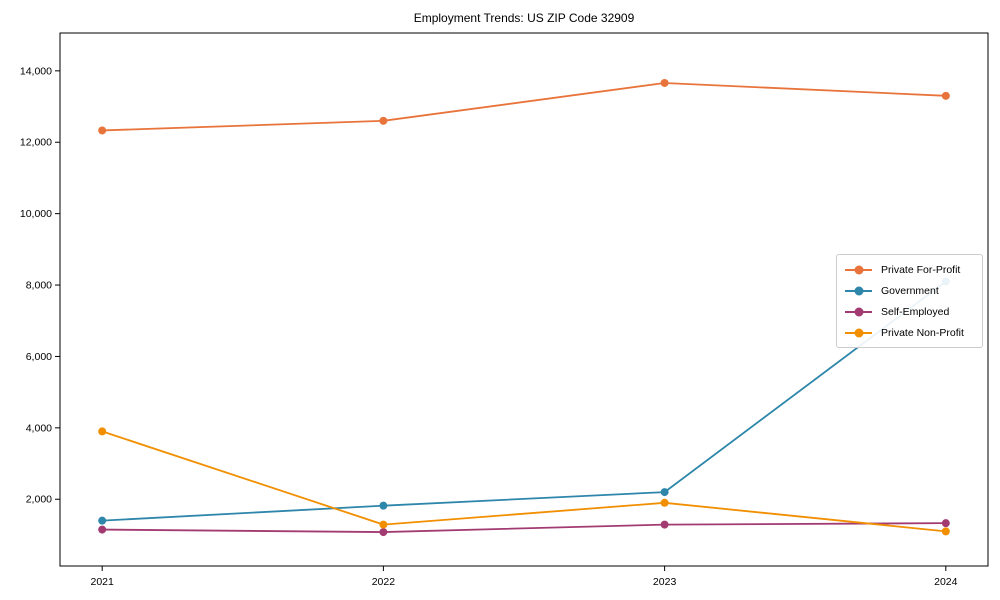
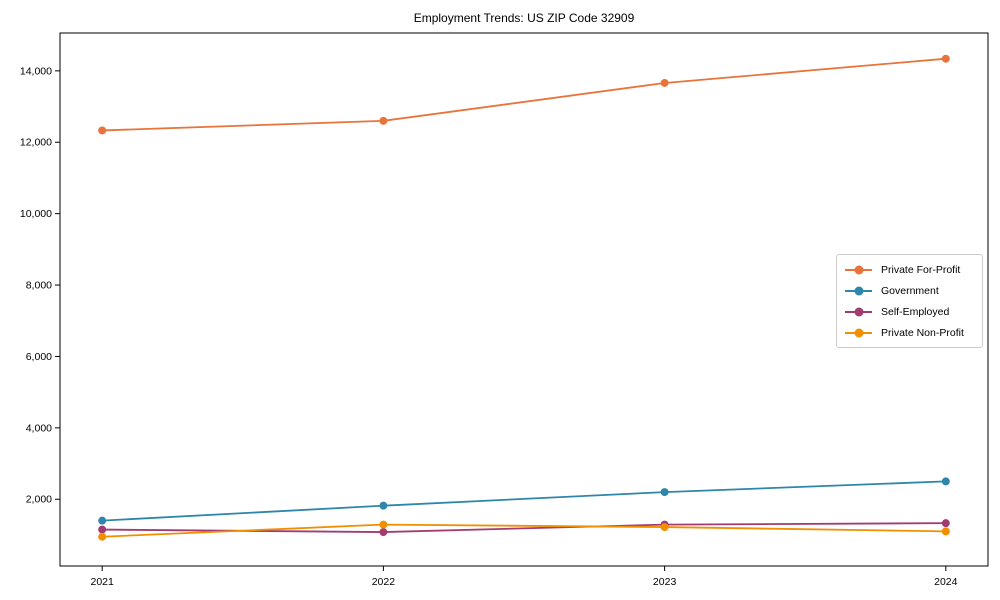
Private Non-Profit/2021: 3900 -> 1000
Private Non-Profit/2023: 1900 -> 1200
Private For-Profit/2024: 13300 -> 14300
Government/2024: 8100 -> 2500
